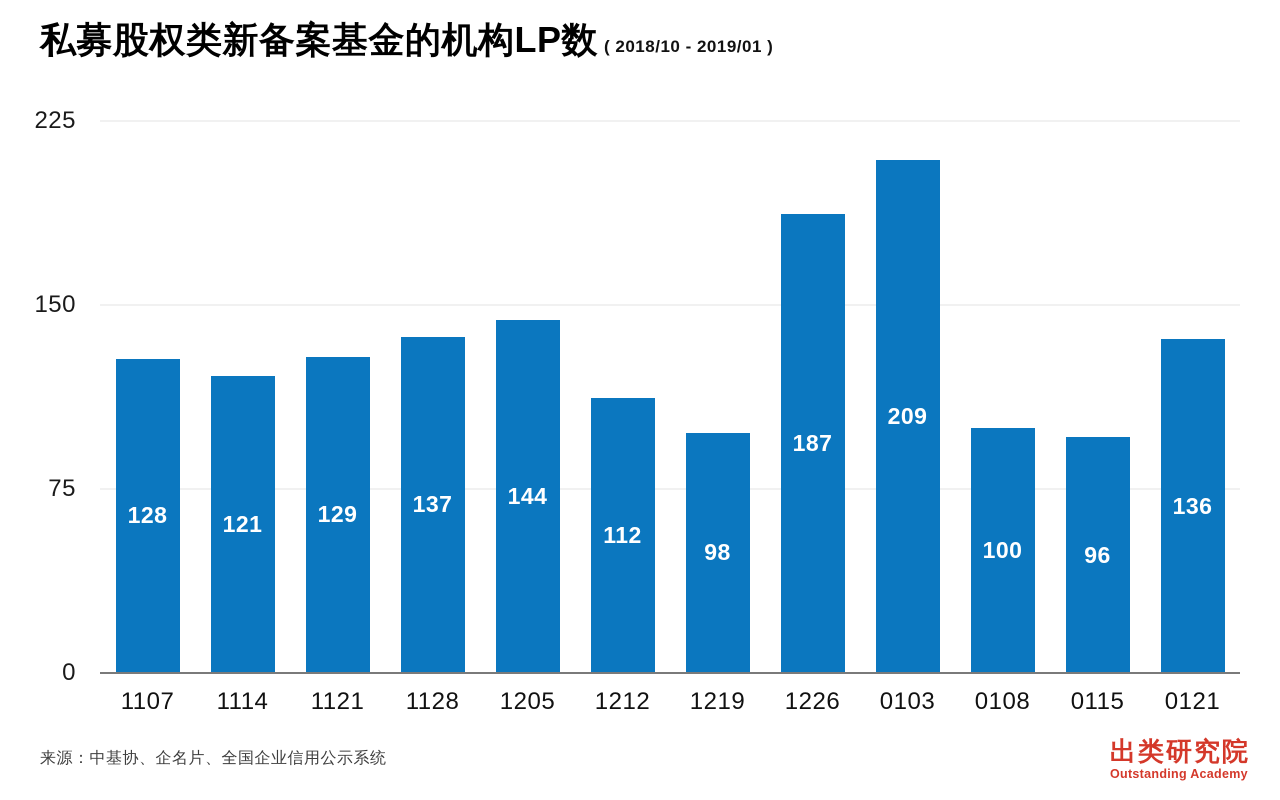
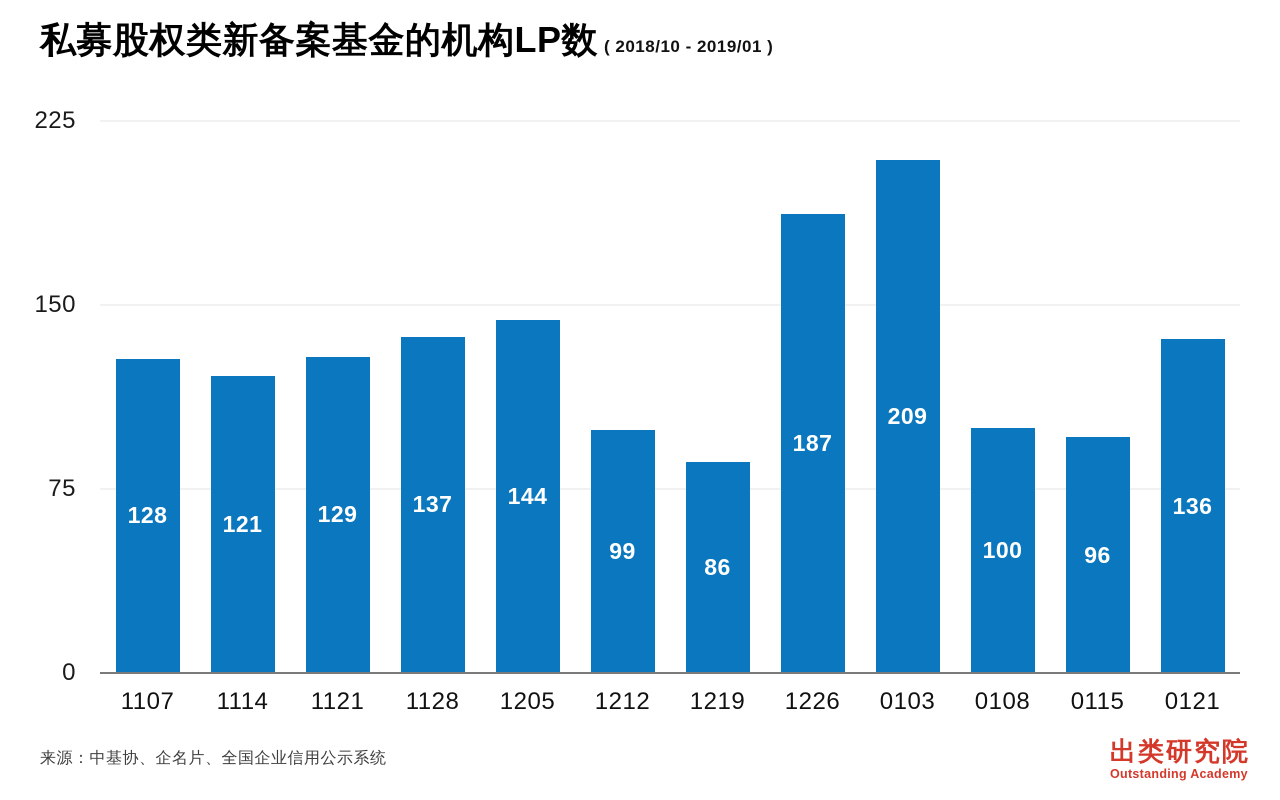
1212: 112 -> 99
1219: 98 -> 86
